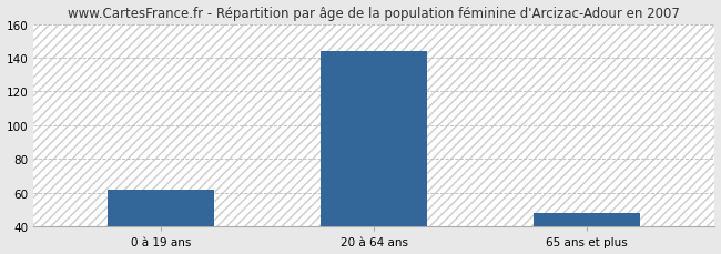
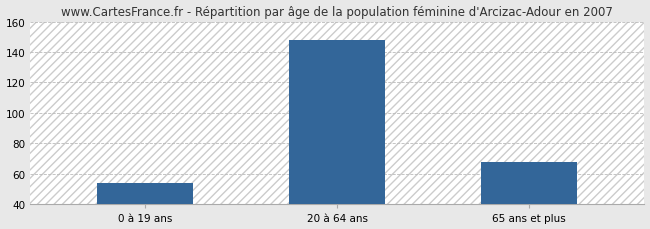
0 à 19 ans: 62 -> 54
20 à 64 ans: 144 -> 148
65 ans et plus: 48 -> 68
